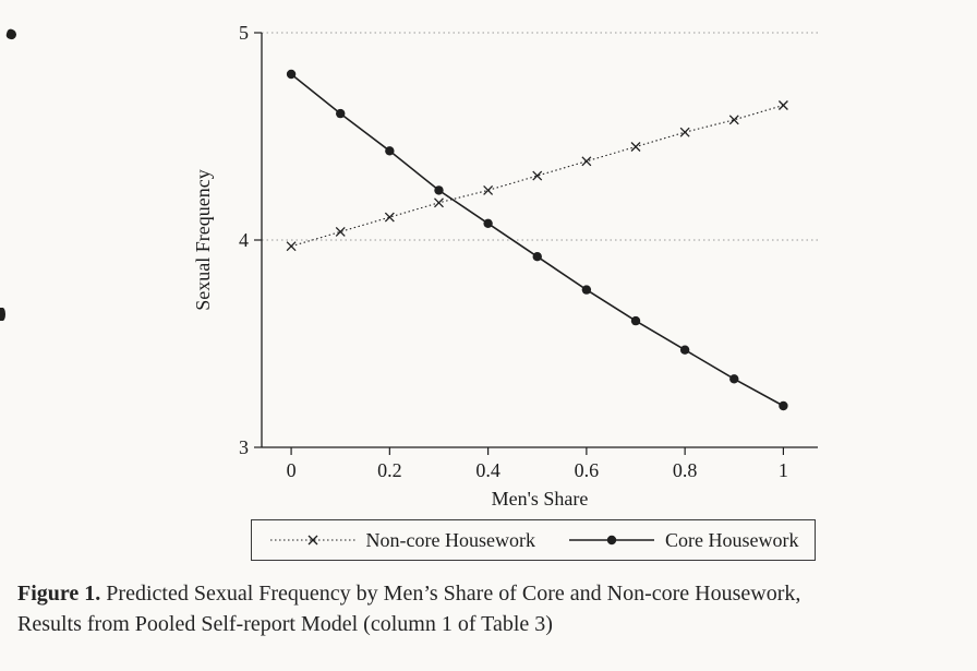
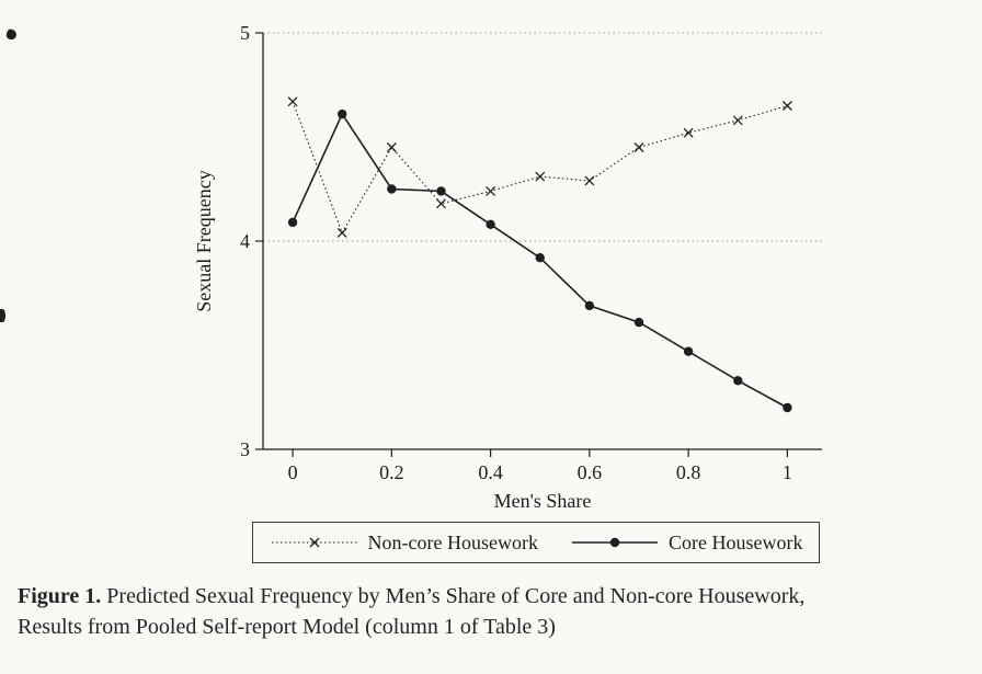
Non-core Housework/0: 3.97 -> 4.67
Core Housework/0: 4.80 -> 4.09
Non-core Housework/0.2: 4.11 -> 4.45
Core Housework/0.2: 4.43 -> 4.25
Non-core Housework/0.6: 4.38 -> 4.29
Core Housework/0.6: 3.76 -> 3.69
